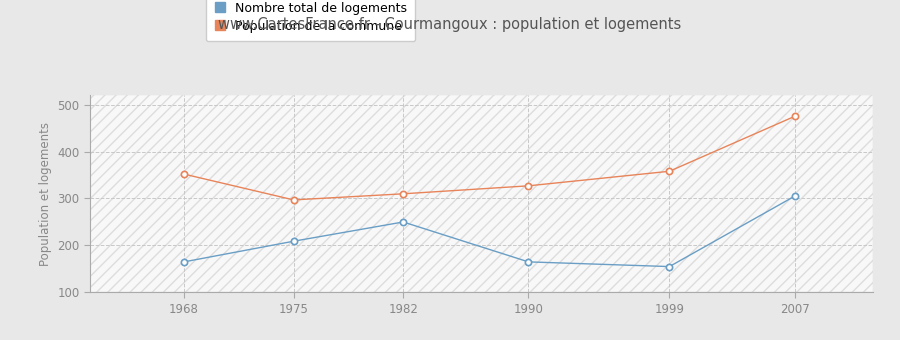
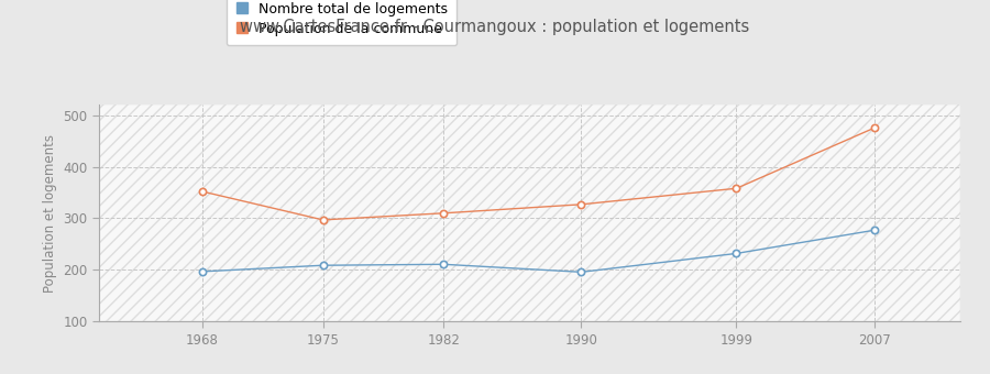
Nombre total de logements/1968: 165 -> 197
Nombre total de logements/1982: 250 -> 211
Nombre total de logements/1990: 165 -> 196
Nombre total de logements/1999: 155 -> 232
Nombre total de logements/2007: 305 -> 277
